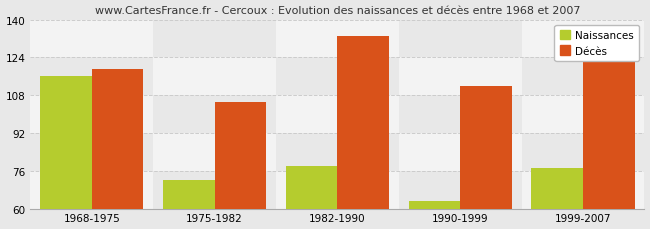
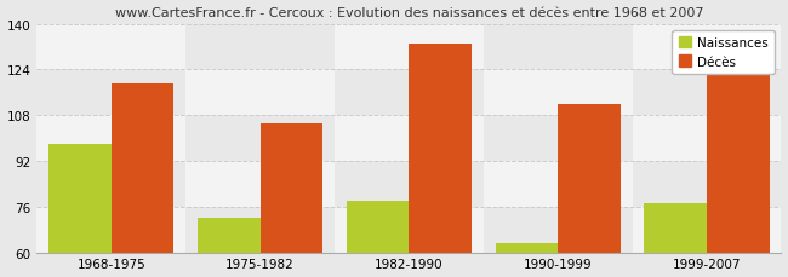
Naissances/1968-1975: 116 -> 98
